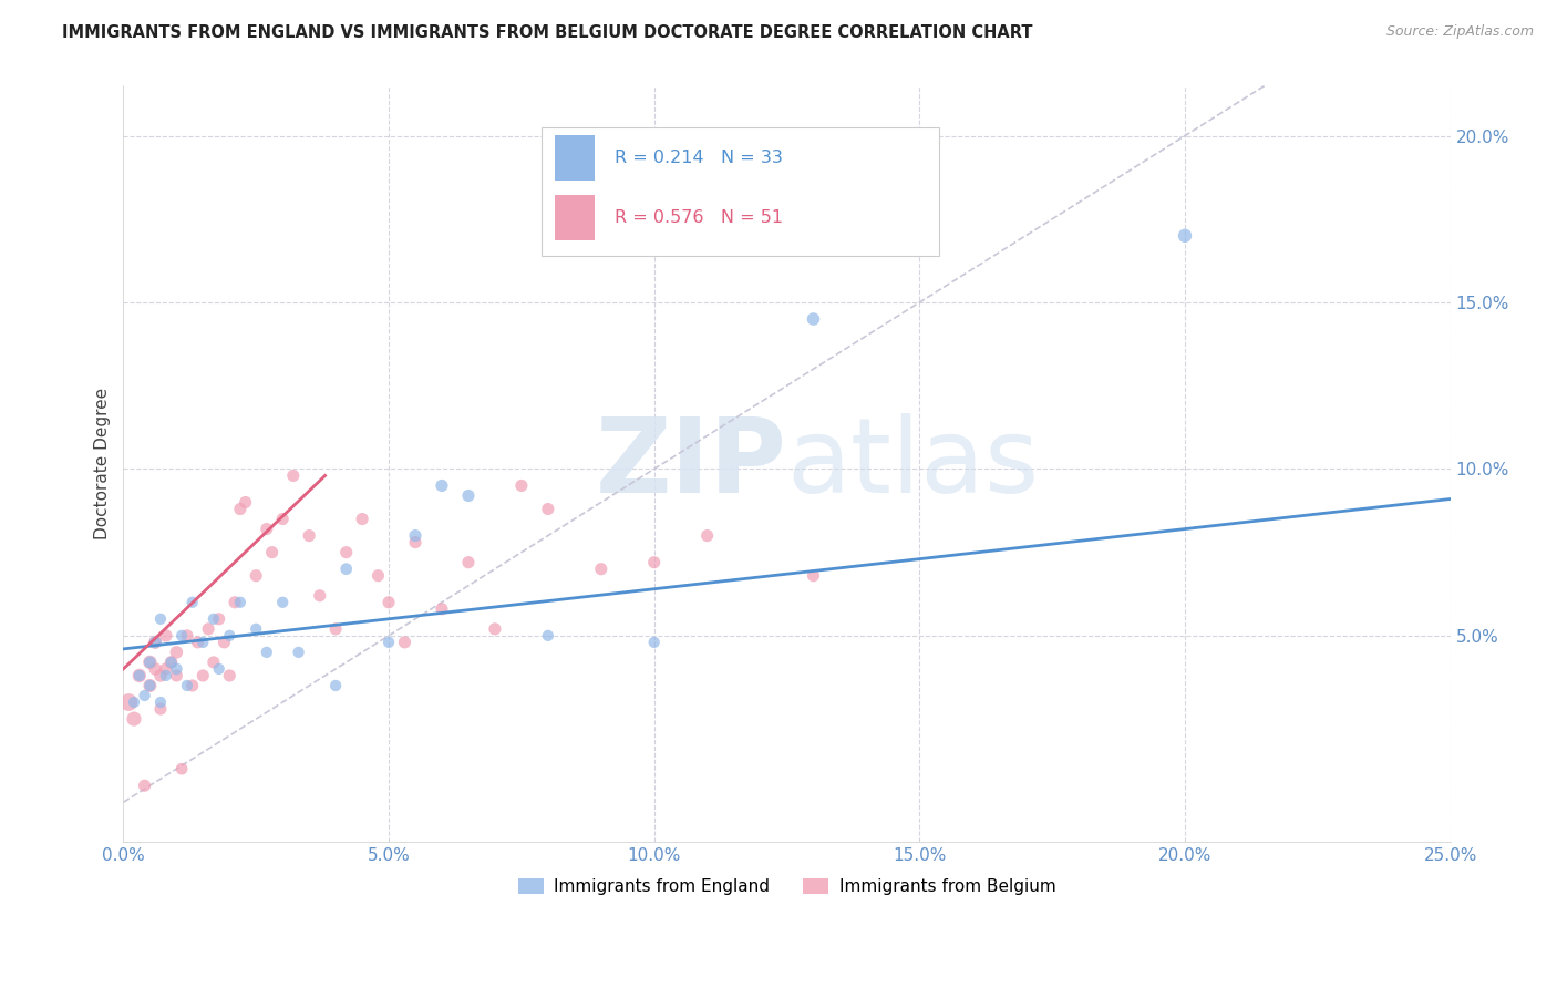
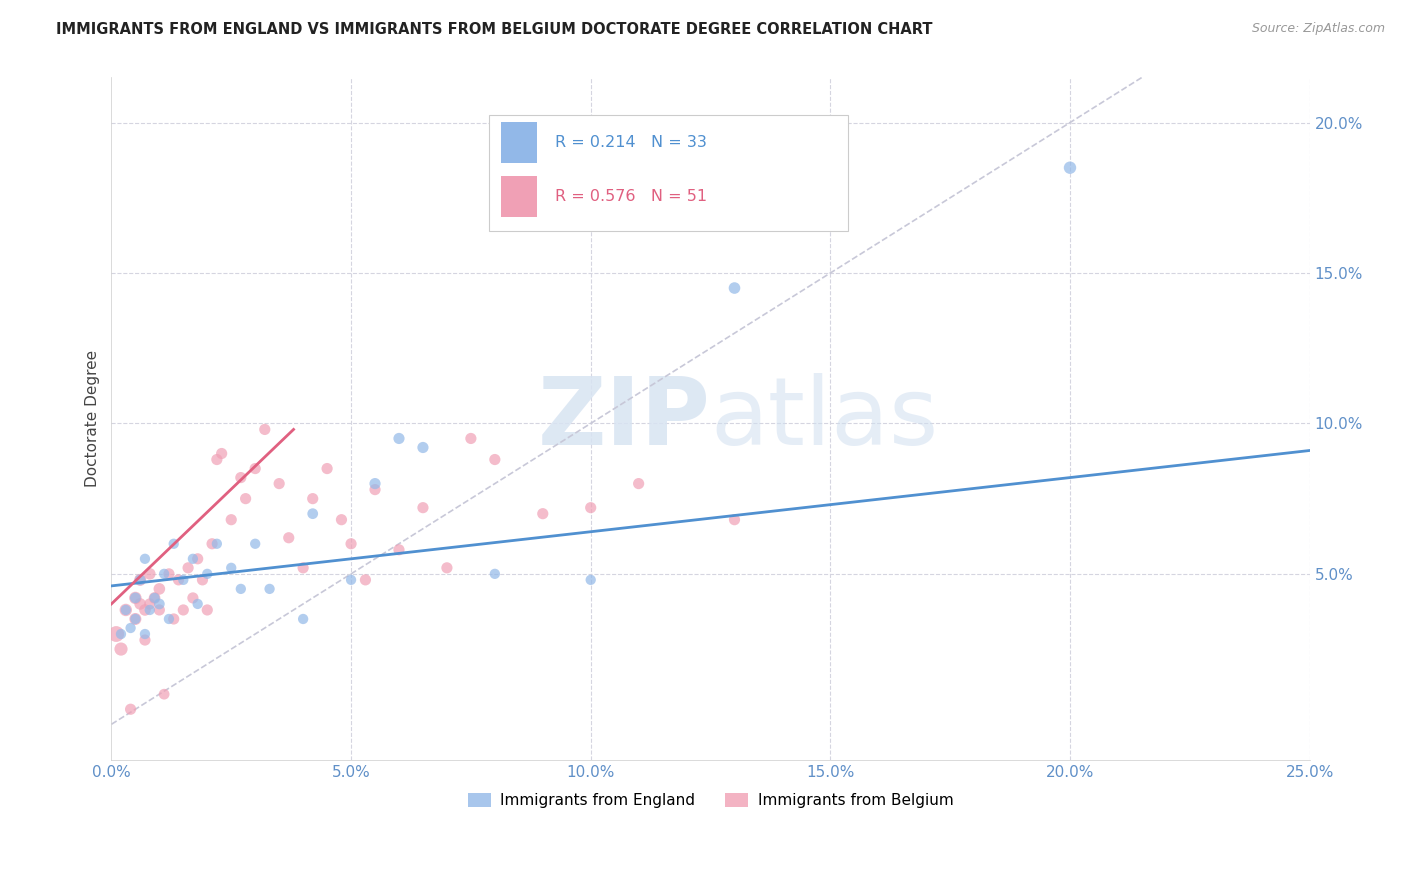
Immigrants from England/20.0%: 17.0% -> 18.5%
